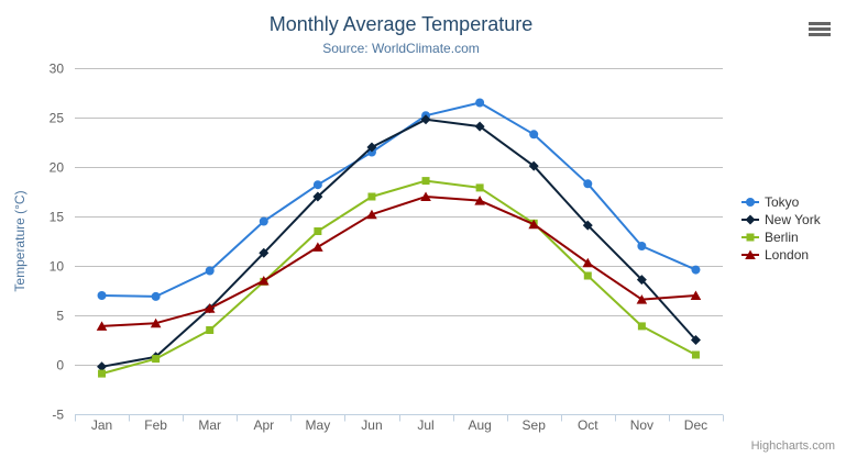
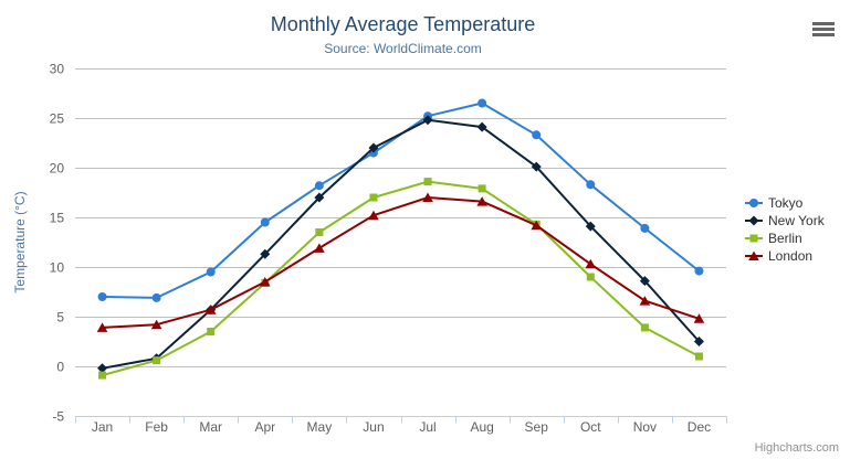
Tokyo/Nov: 12 -> 14
London/Dec: 7 -> 5
